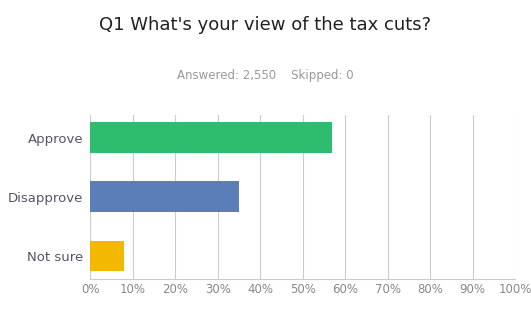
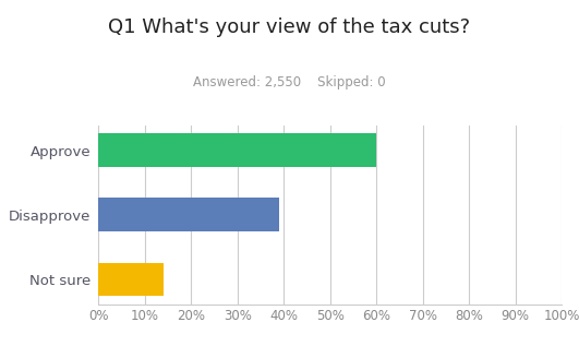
Approve: 57% -> 60%
Disapprove: 35% -> 39%
Not sure: 8% -> 14%
